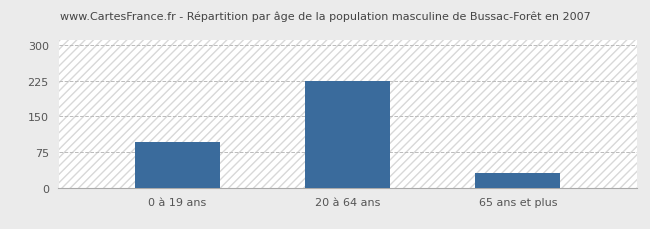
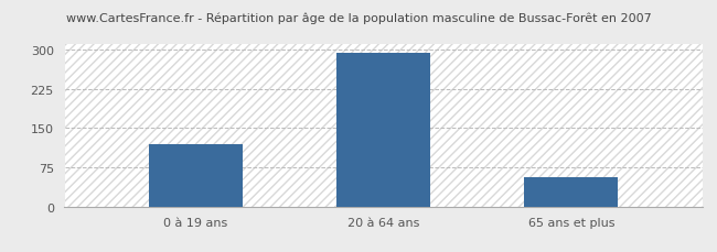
0 à 19 ans: 95 -> 120
20 à 64 ans: 225 -> 295
65 ans et plus: 30 -> 55
